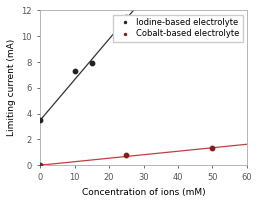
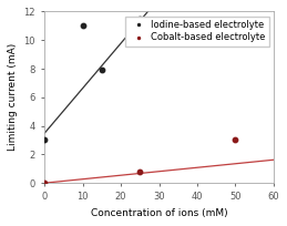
Iodine-based electrolyte/0: 3.5 -> 3.0
Iodine-based electrolyte/10: 7.3 -> 11.0
Cobalt-based electrolyte/50: 1.4 -> 3.0
